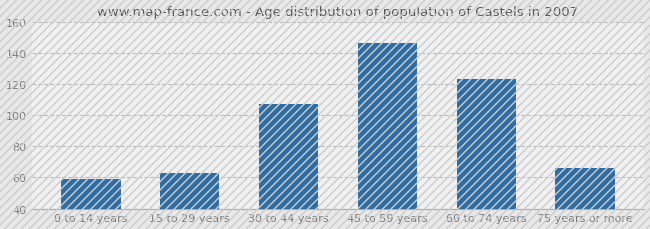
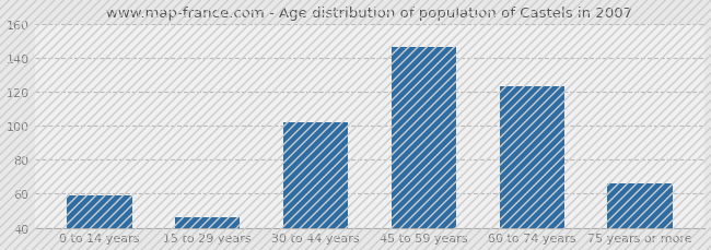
15 to 29 years: 63 -> 46
30 to 44 years: 107 -> 102
